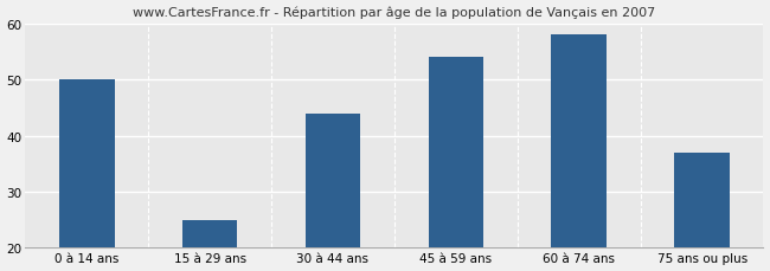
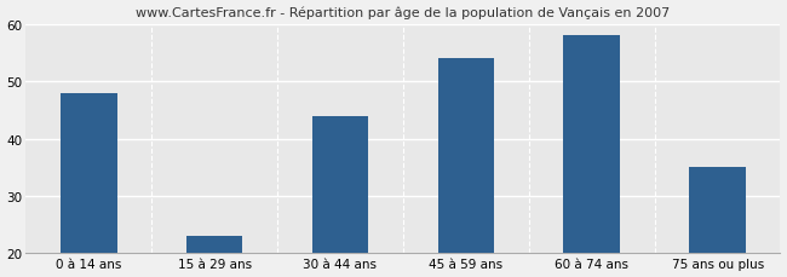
0 à 14 ans: 50 -> 48
15 à 29 ans: 25 -> 23
75 ans ou plus: 37 -> 35
